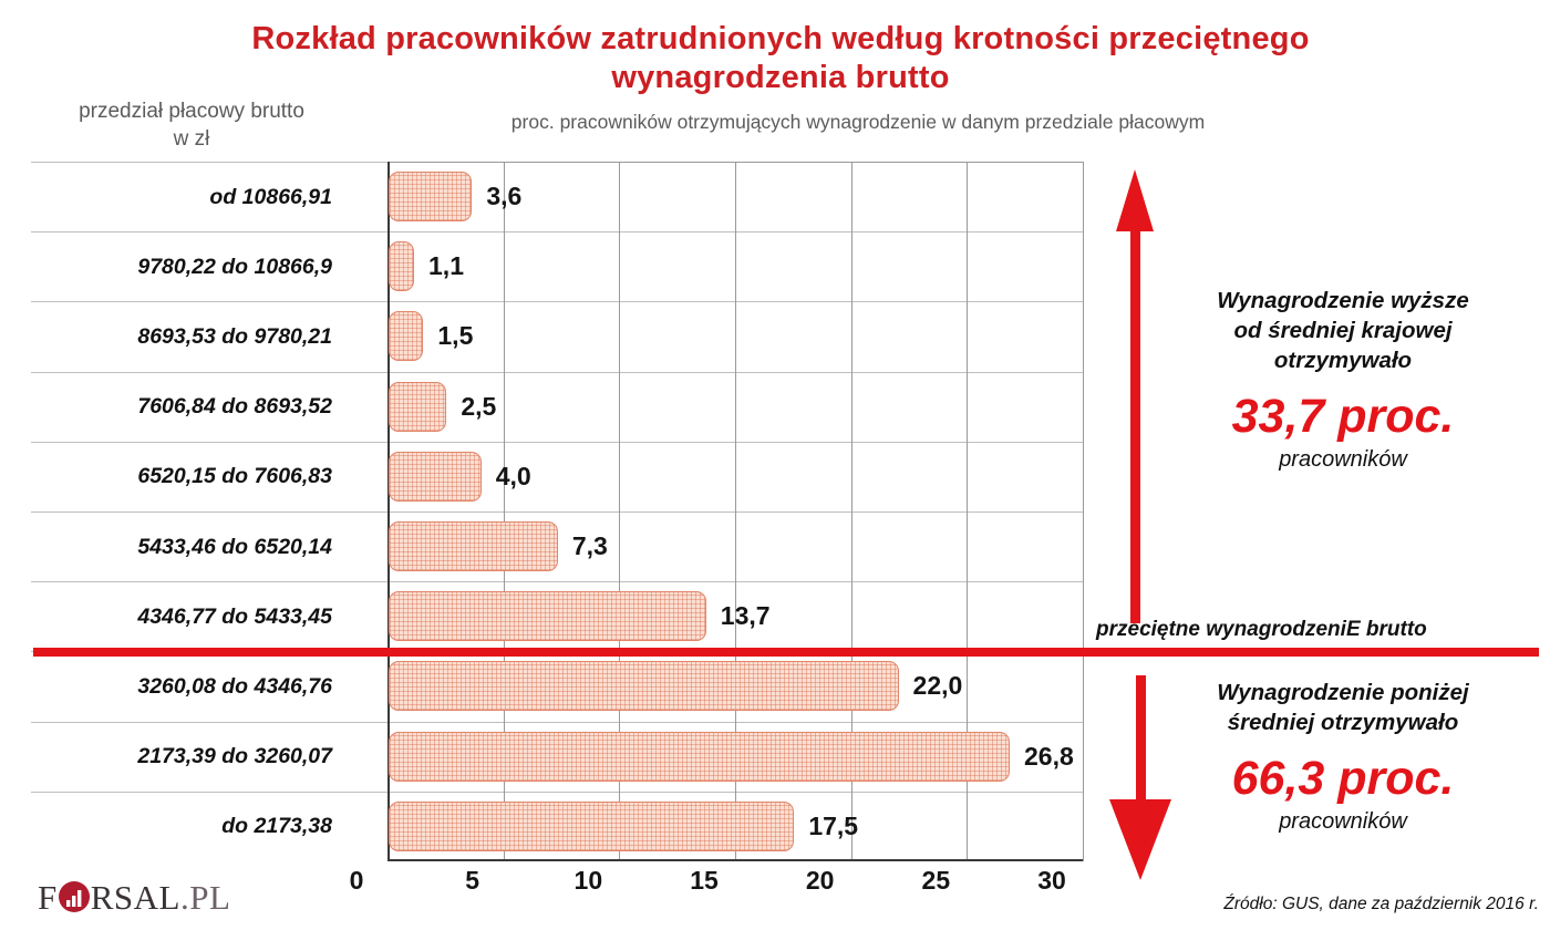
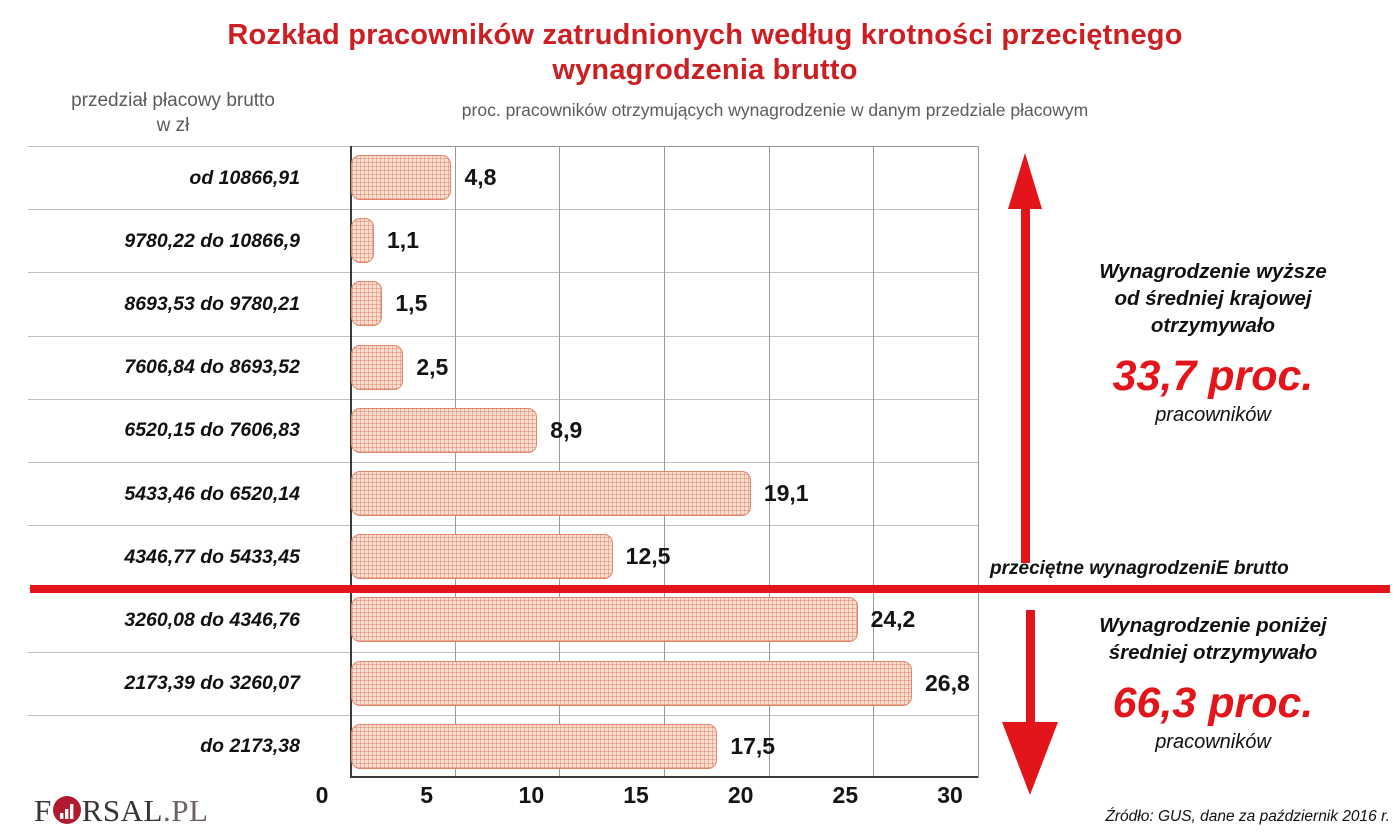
od 10866,91: 3,6 -> 4,8
6520,15 do 7606,83: 4,0 -> 8,9
5433,46 do 6520,14: 7,3 -> 19,1
4346,77 do 5433,45: 13,7 -> 12,5
3260,08 do 4346,76: 22,0 -> 24,2
